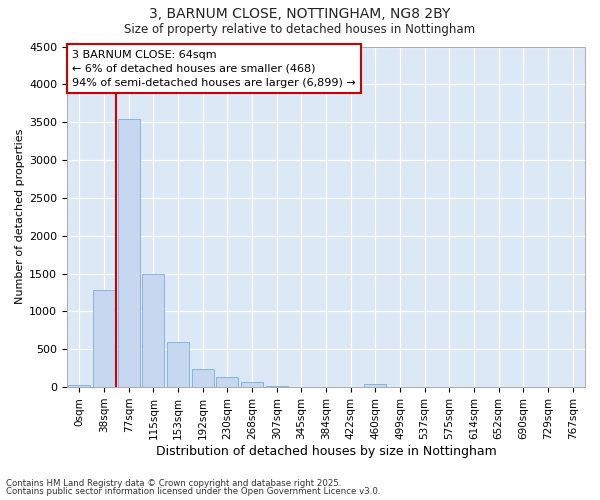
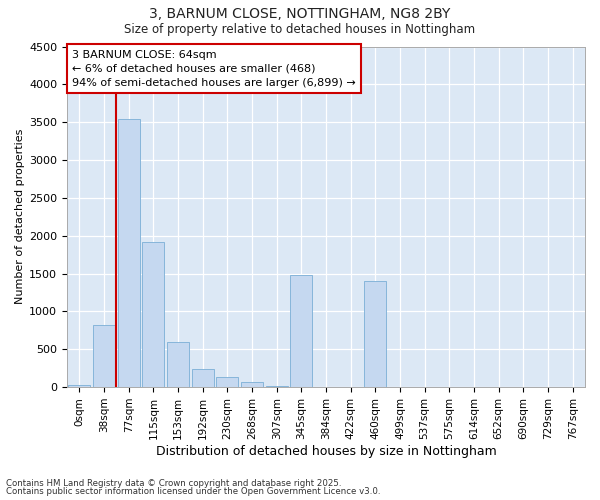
38sqm: 1280 -> 820
115sqm: 1490 -> 1920
345sqm: 0 -> 1480
460sqm: 40 -> 1400
